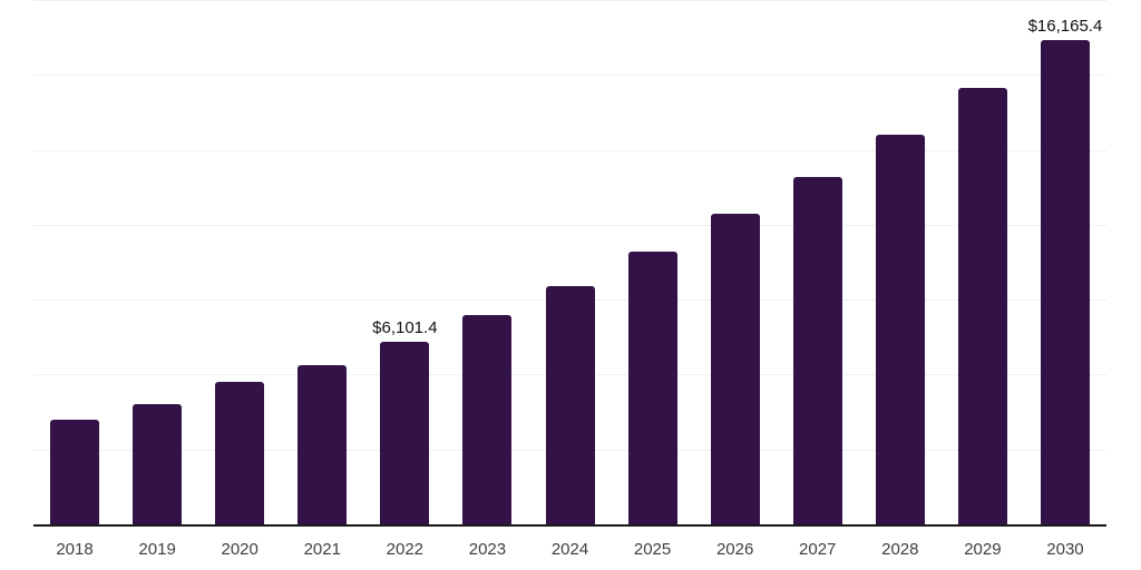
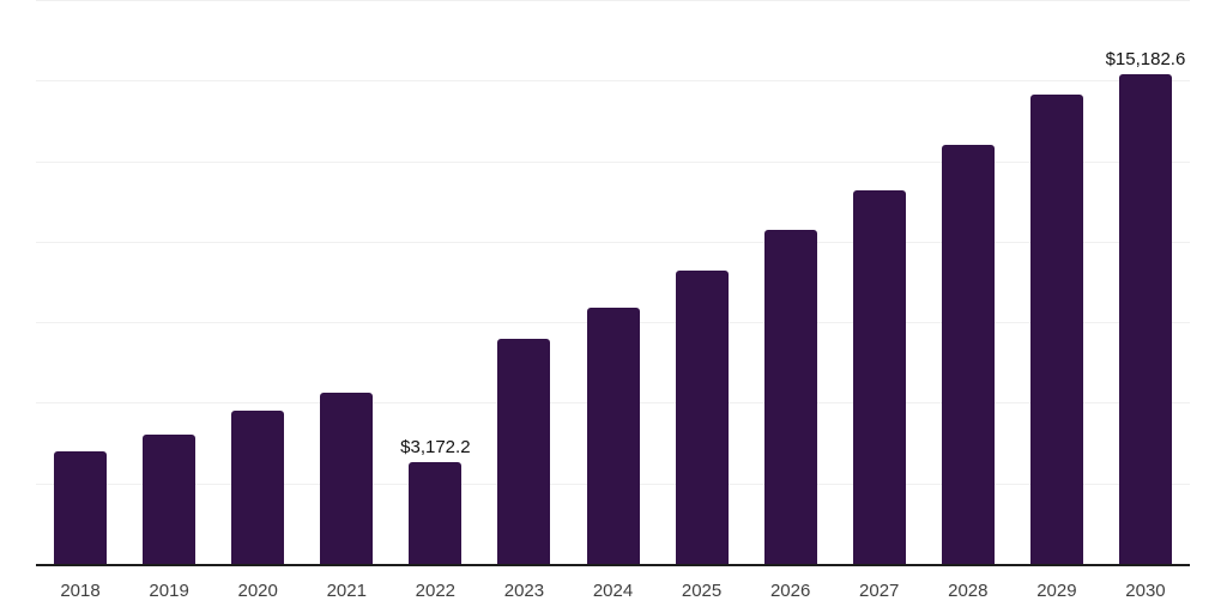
2022: $6,101.4 -> $3,172.2
2030: $16,165.4 -> $15,182.6
